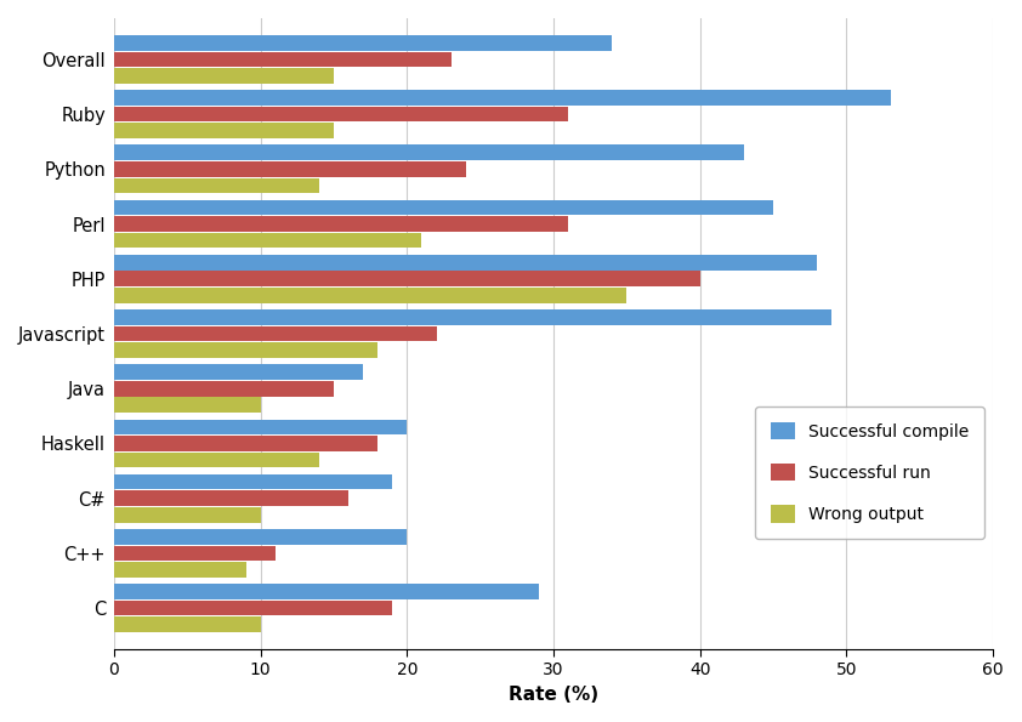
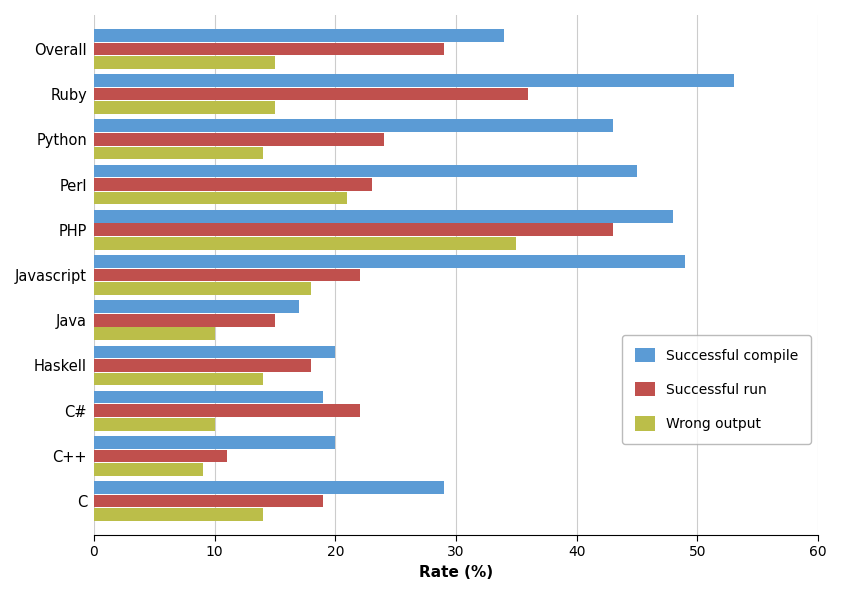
Successful run/Overall: 23 -> 29
Successful run/Ruby: 31 -> 36
Successful run/Perl: 31 -> 23
Successful run/PHP: 40 -> 43
Successful run/C#: 16 -> 22
Wrong output/C: 10 -> 14
